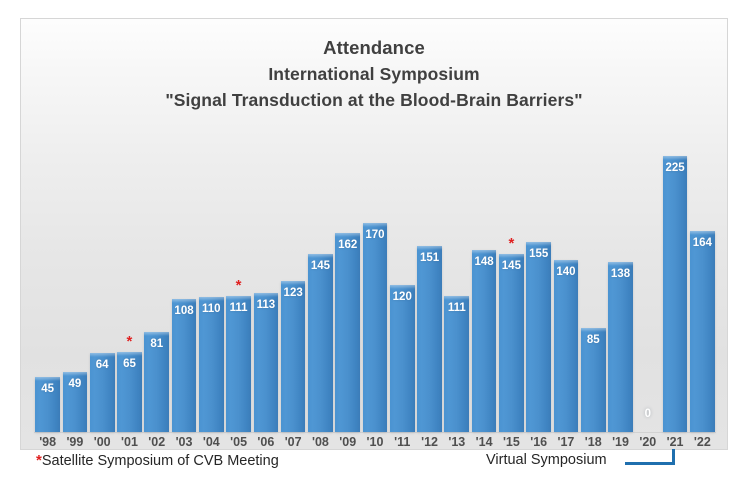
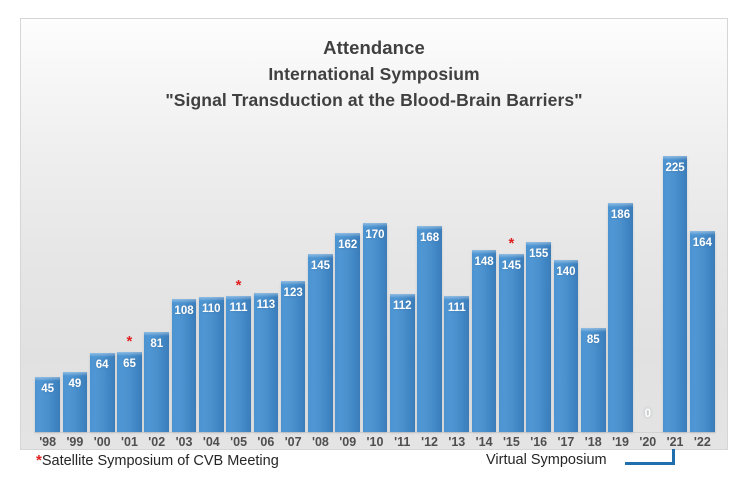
'11: 120 -> 112
'12: 151 -> 168
'19: 138 -> 186
